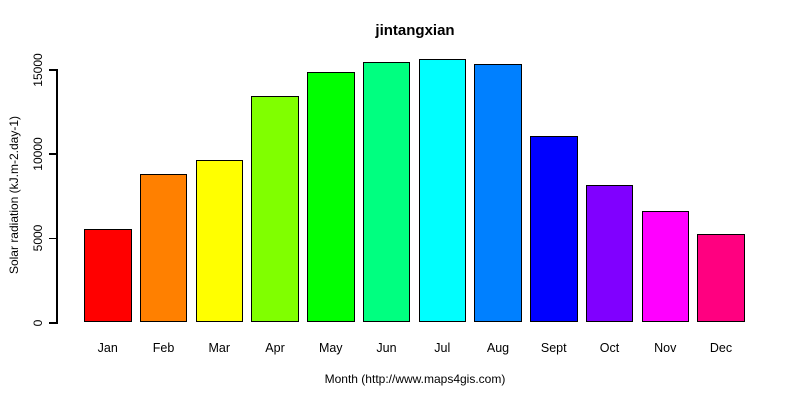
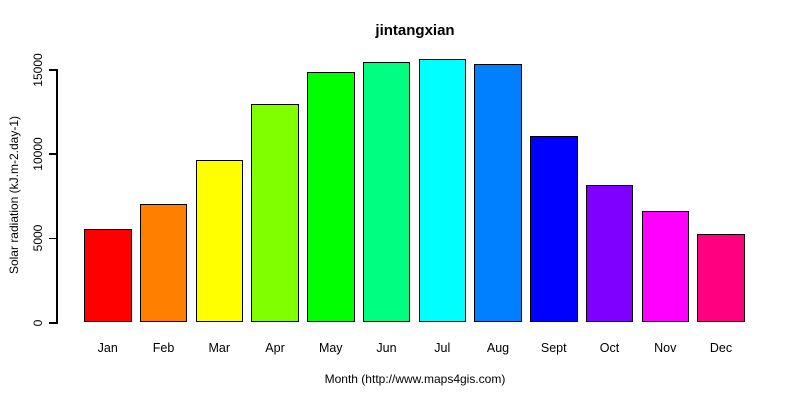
Feb: 8800 -> 7000
Apr: 13400 -> 12900
